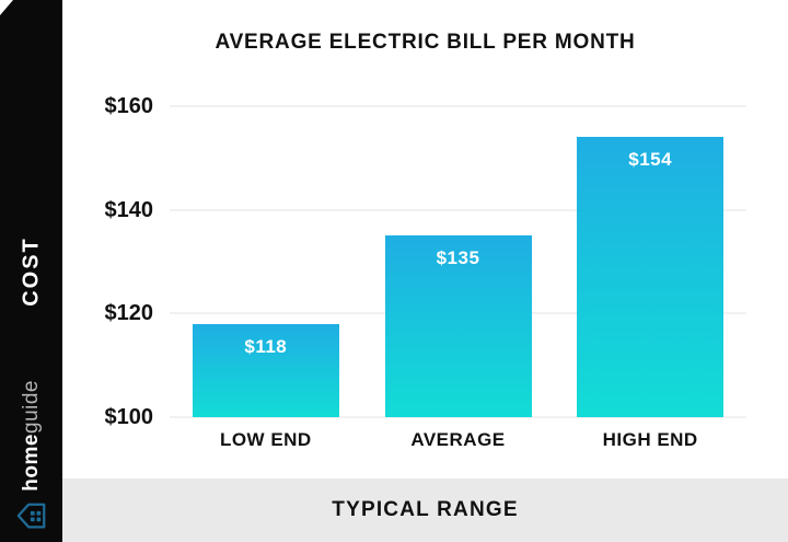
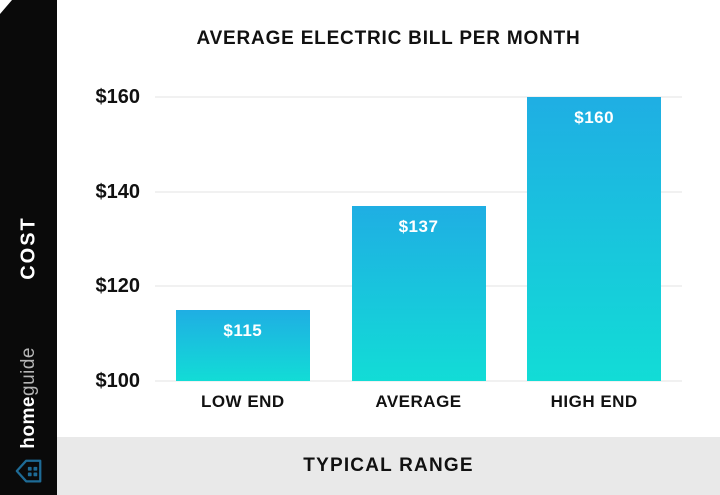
LOW END: $118 -> $115
AVERAGE: $135 -> $137
HIGH END: $154 -> $160
